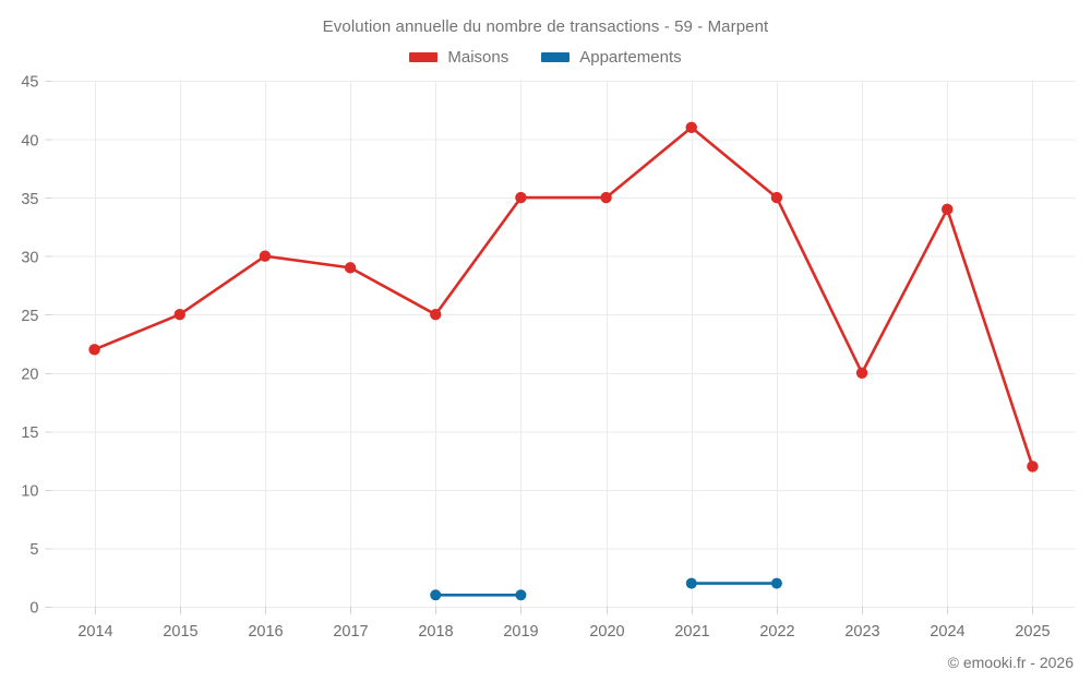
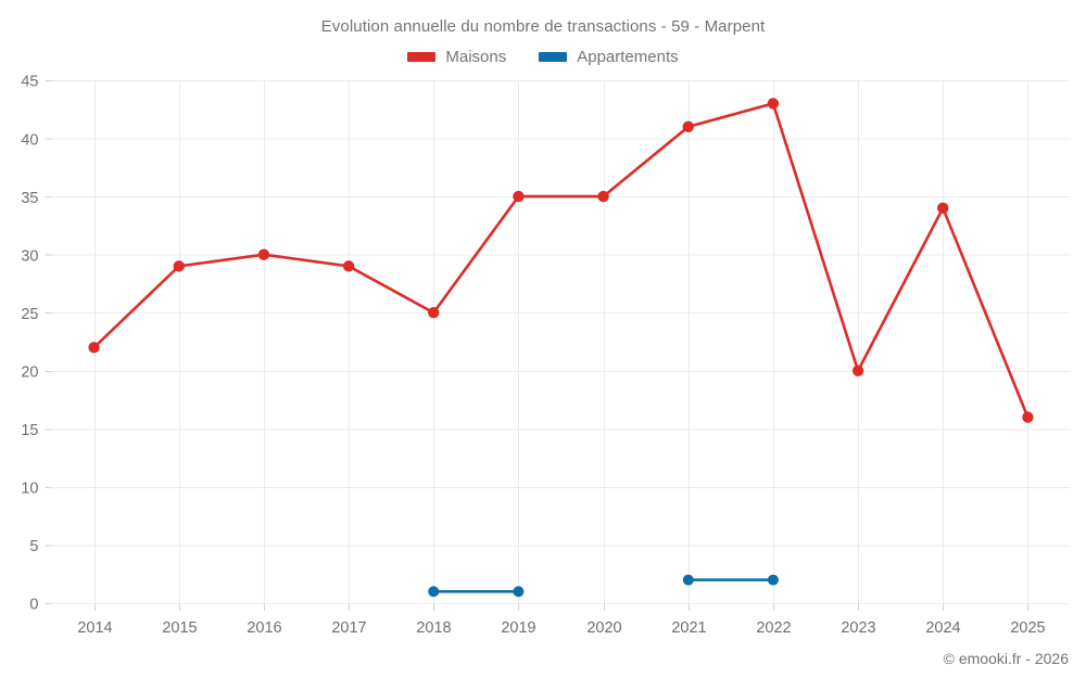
Maisons/2015: 25 -> 29
Maisons/2022: 35 -> 43
Maisons/2025: 12 -> 16
